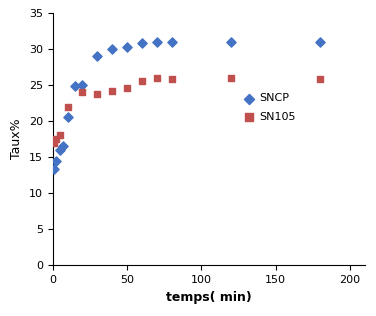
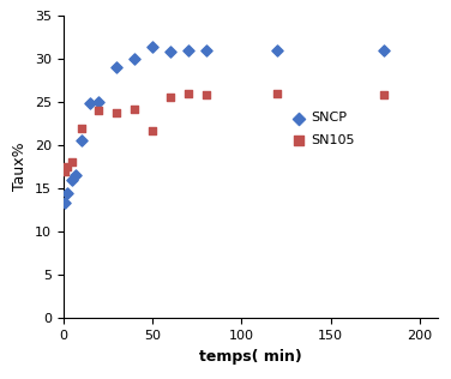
SNCP/50: 30.2 -> 31.4
SN105/50: 24.5 -> 21.6
